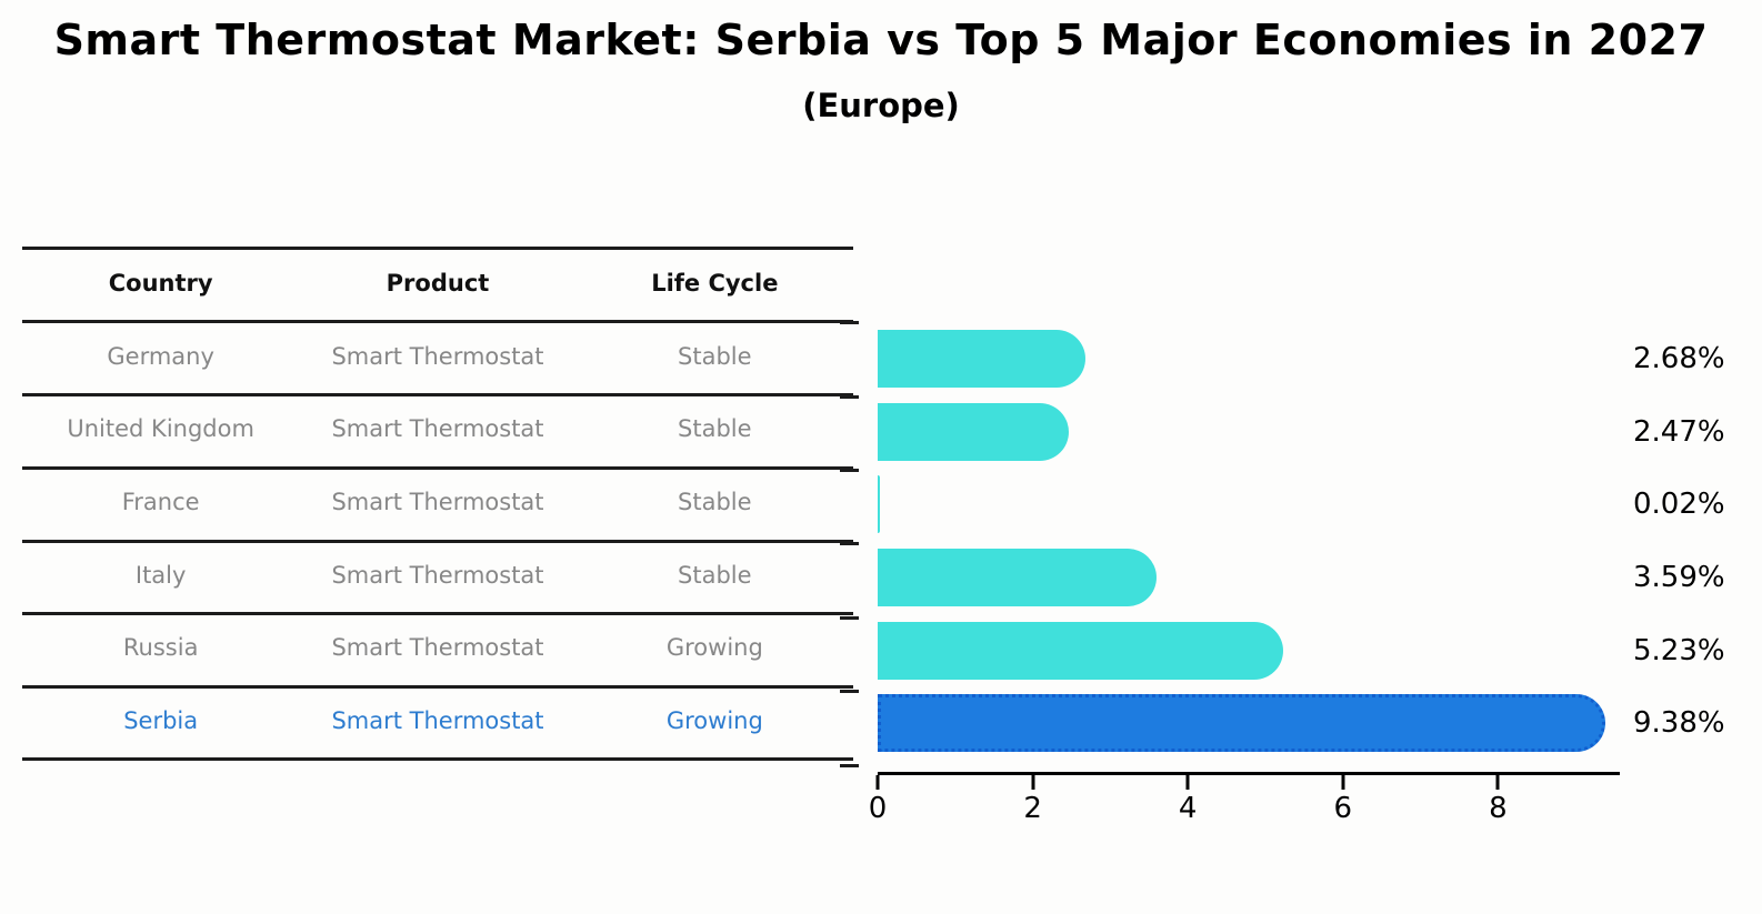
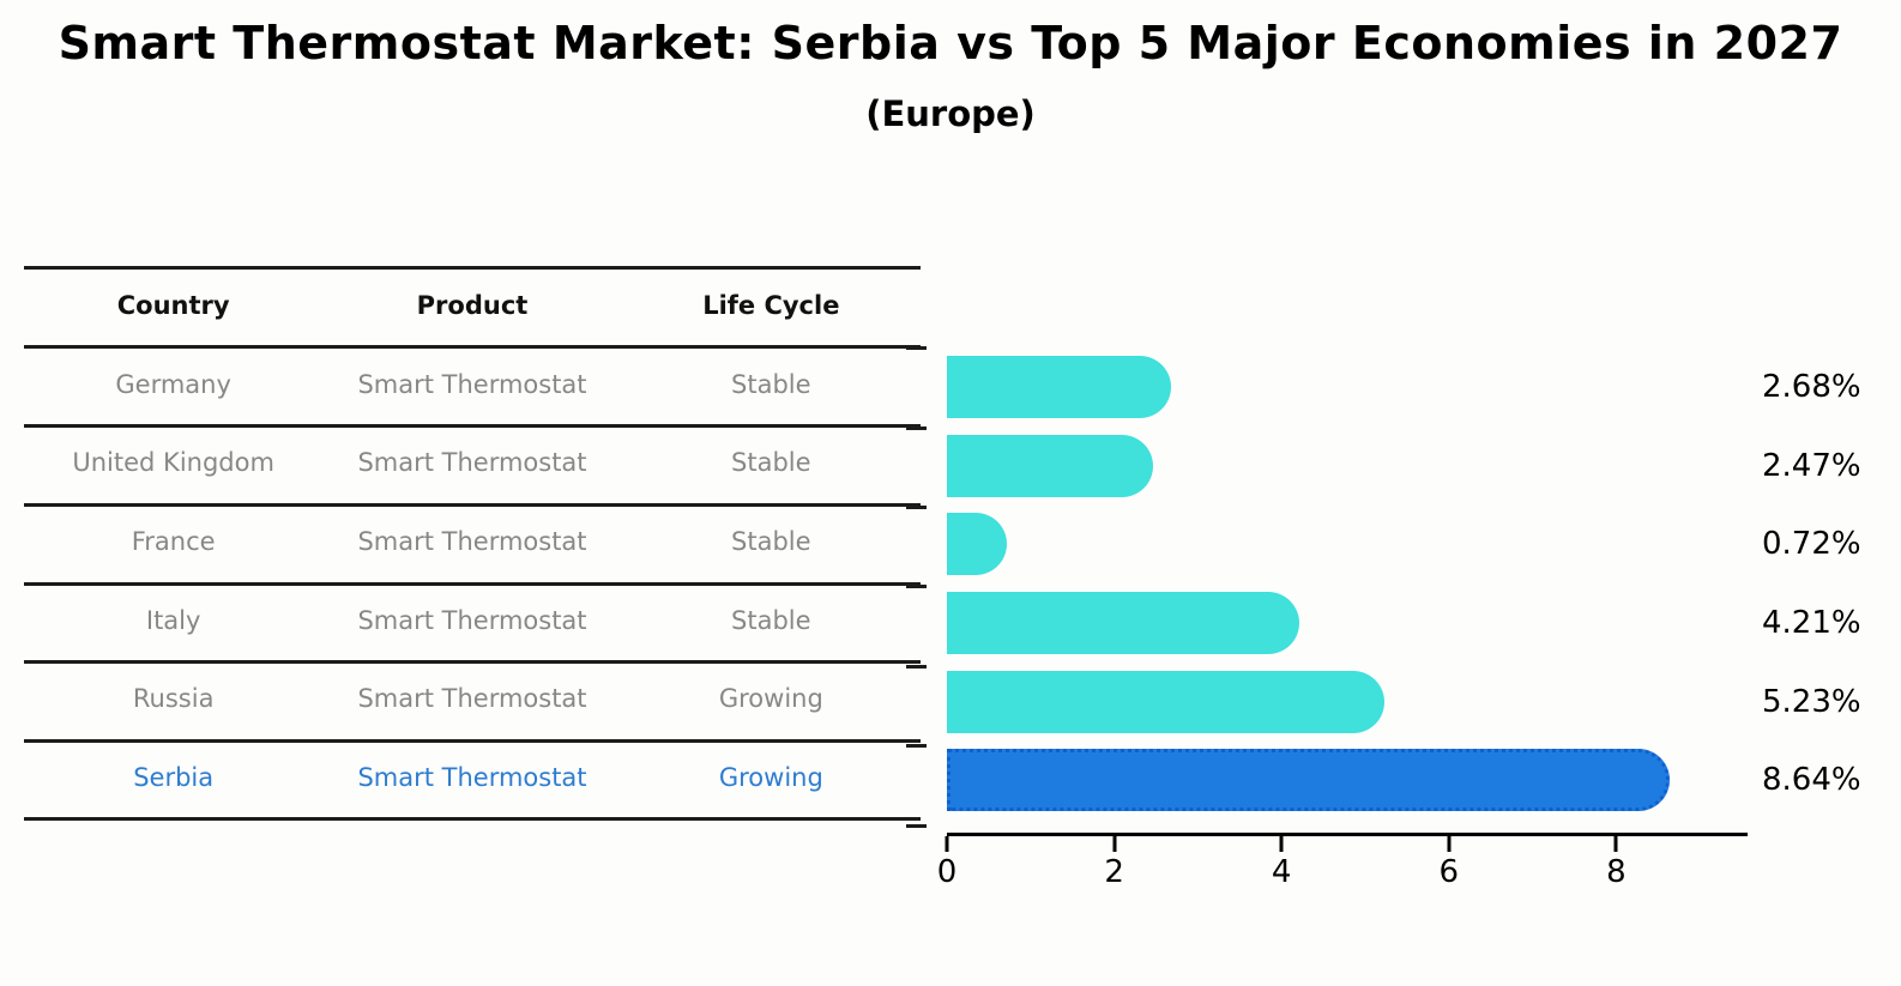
France: 0.02% -> 0.72%
Italy: 3.59% -> 4.21%
Serbia: 9.38% -> 8.64%
